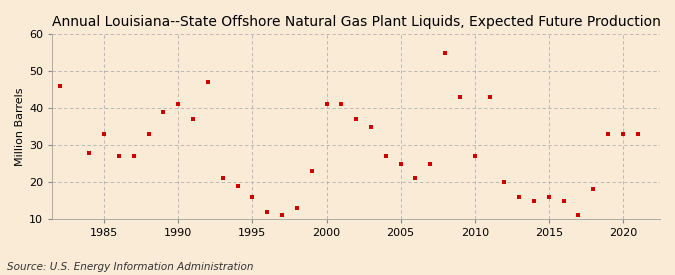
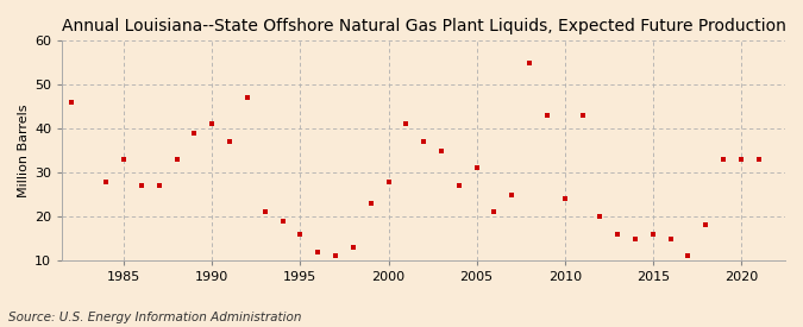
2000: 41 -> 28
2005: 25 -> 31
2010: 27 -> 24
